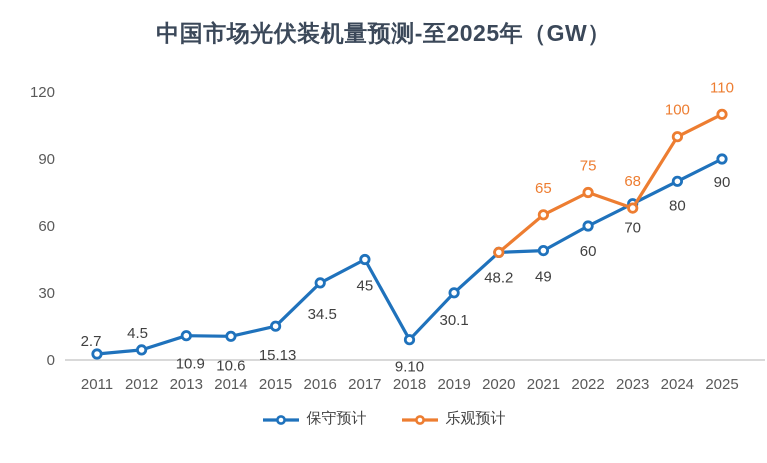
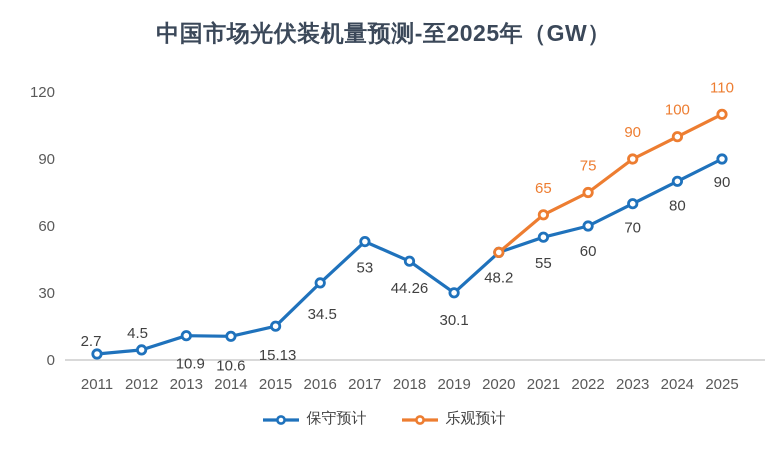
保守预计/2017: 45 -> 53
保守预计/2018: 9.10 -> 44.26
保守预计/2021: 49 -> 55
乐观预计/2023: 68 -> 90
